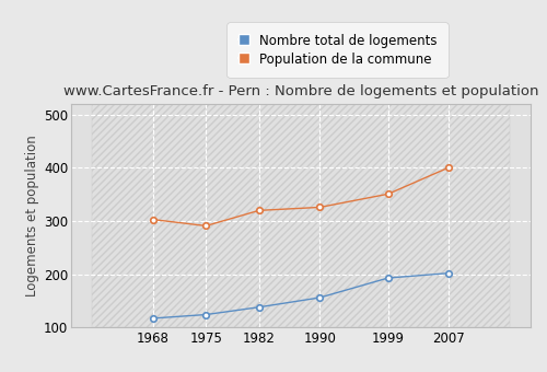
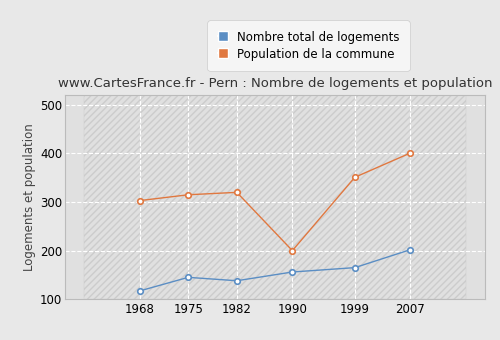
Nombre total de logements/1975: 124 -> 145
Population de la commune/1975: 291 -> 315
Population de la commune/1990: 326 -> 200
Nombre total de logements/1999: 193 -> 165
